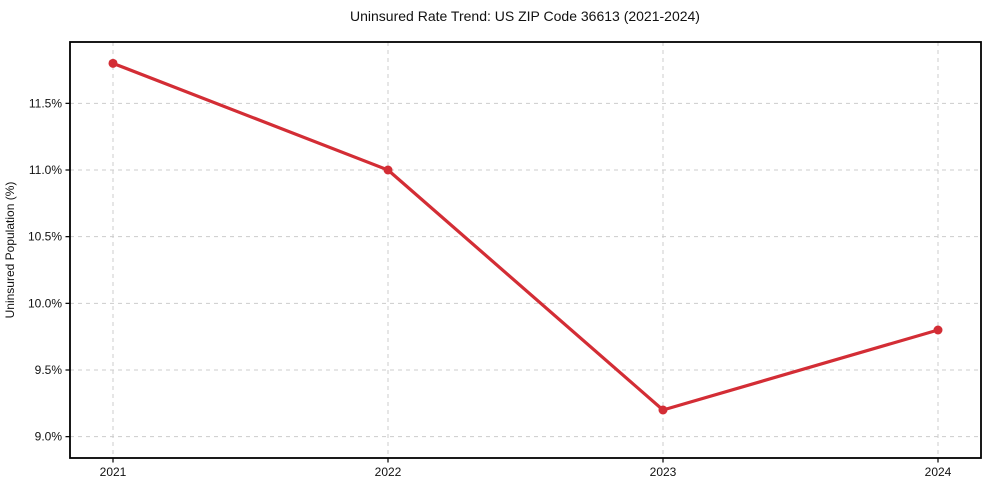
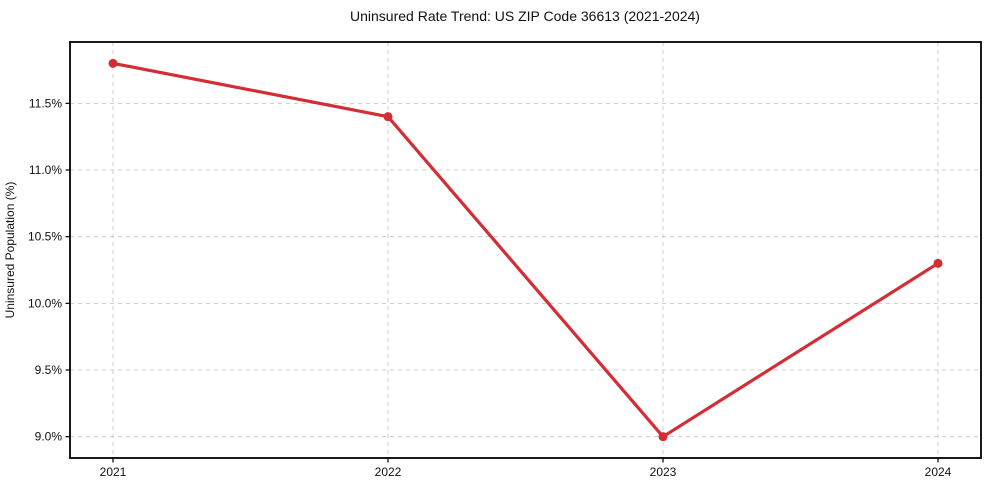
2022: 11.0% -> 11.4%
2023: 9.2% -> 9.0%
2024: 9.8% -> 10.3%
